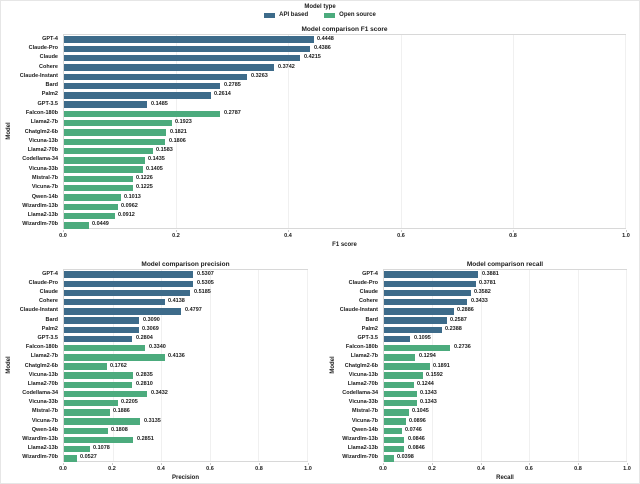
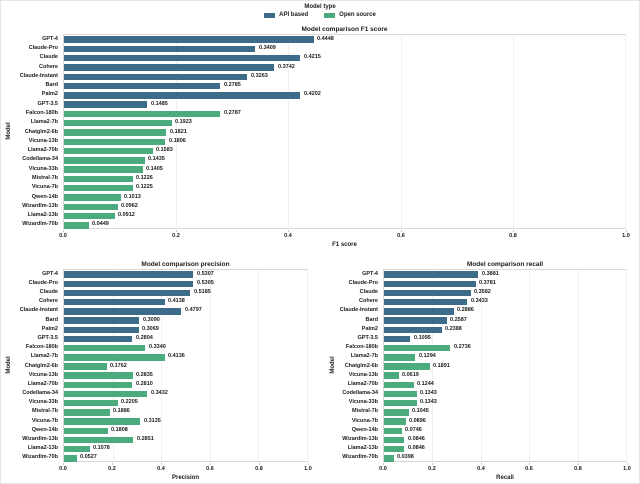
Model comparison F1 score/Claude-Pro: 0.4386 -> 0.3409
Model comparison F1 score/Palm2: 0.2614 -> 0.4202
Model comparison recall/Vicuna-13b: 0.1592 -> 0.0619
